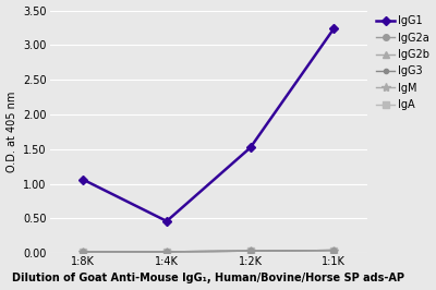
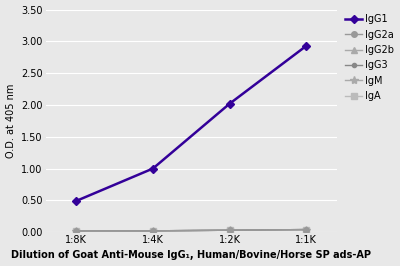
IgG1/1:8K: 1.06 -> 0.49
IgG1/1:4K: 0.46 -> 1.00
IgG1/1:2K: 1.52 -> 2.02
IgG1/1:1K: 3.24 -> 2.93
